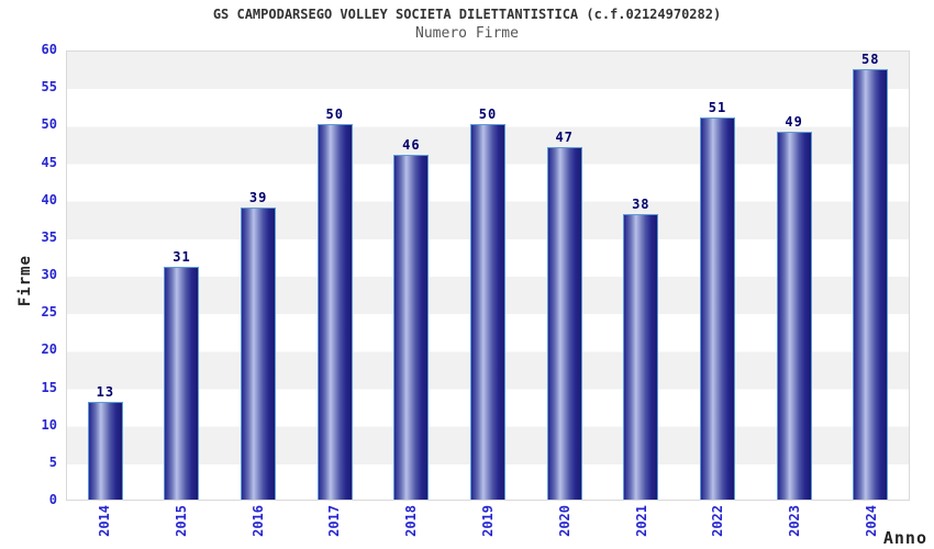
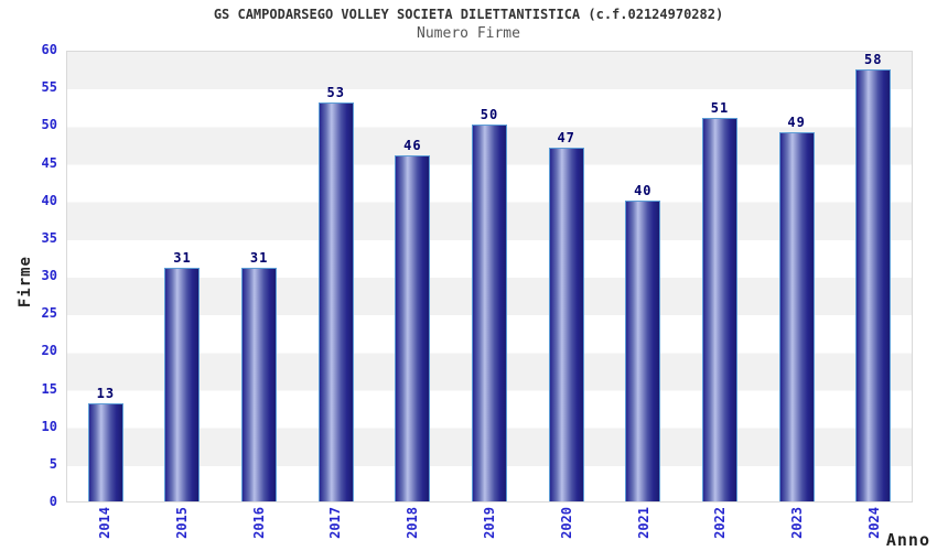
2016: 39 -> 31
2017: 50 -> 53
2021: 38 -> 40
